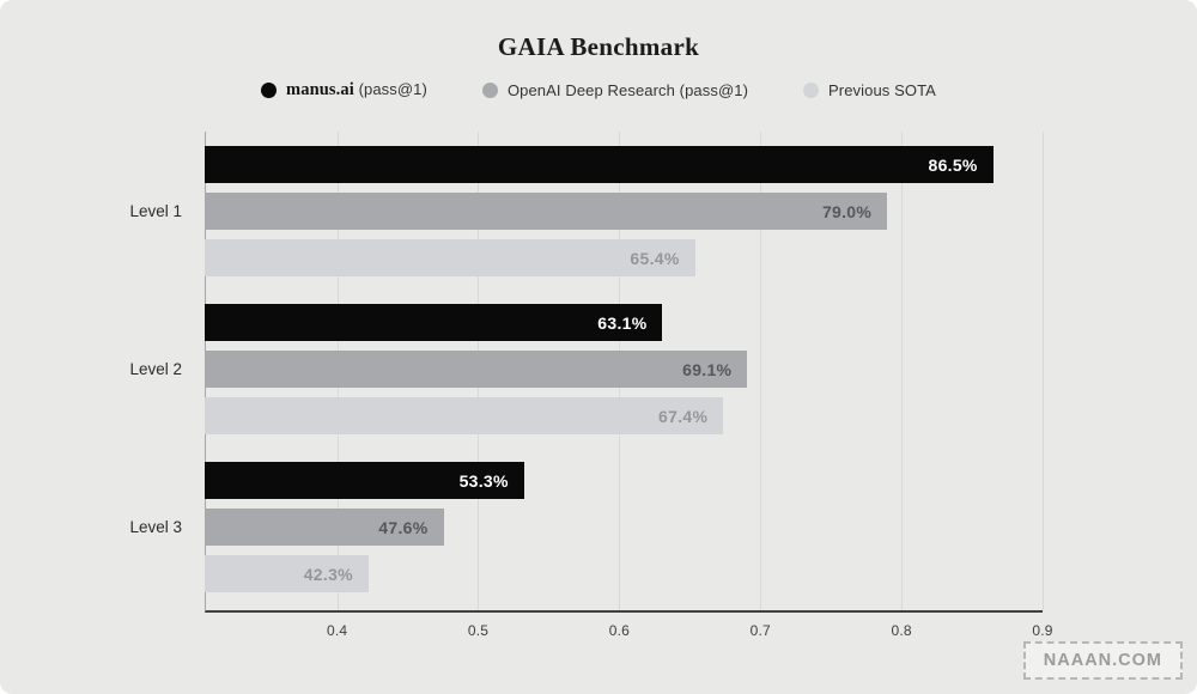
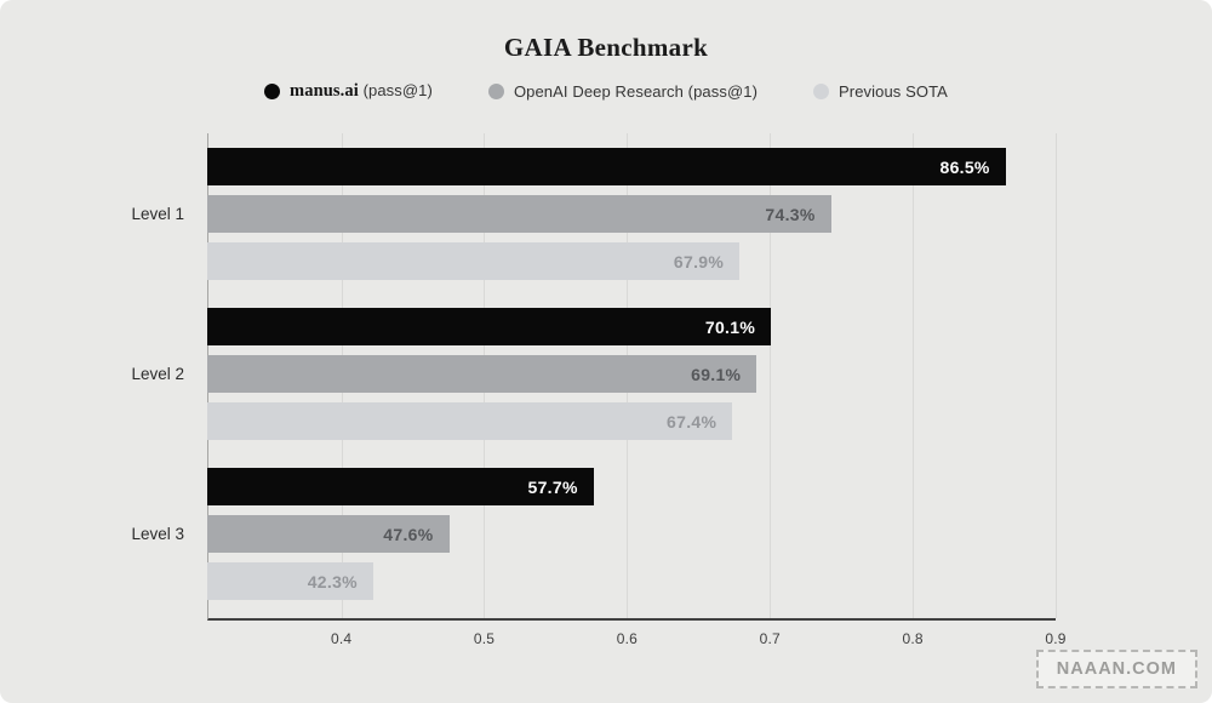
OpenAI Deep Research (pass@1)/Level 1: 79.0% -> 74.3%
Previous SOTA/Level 1: 65.4% -> 67.9%
manus.ai (pass@1)/Level 2: 63.1% -> 70.1%
manus.ai (pass@1)/Level 3: 53.3% -> 57.7%
